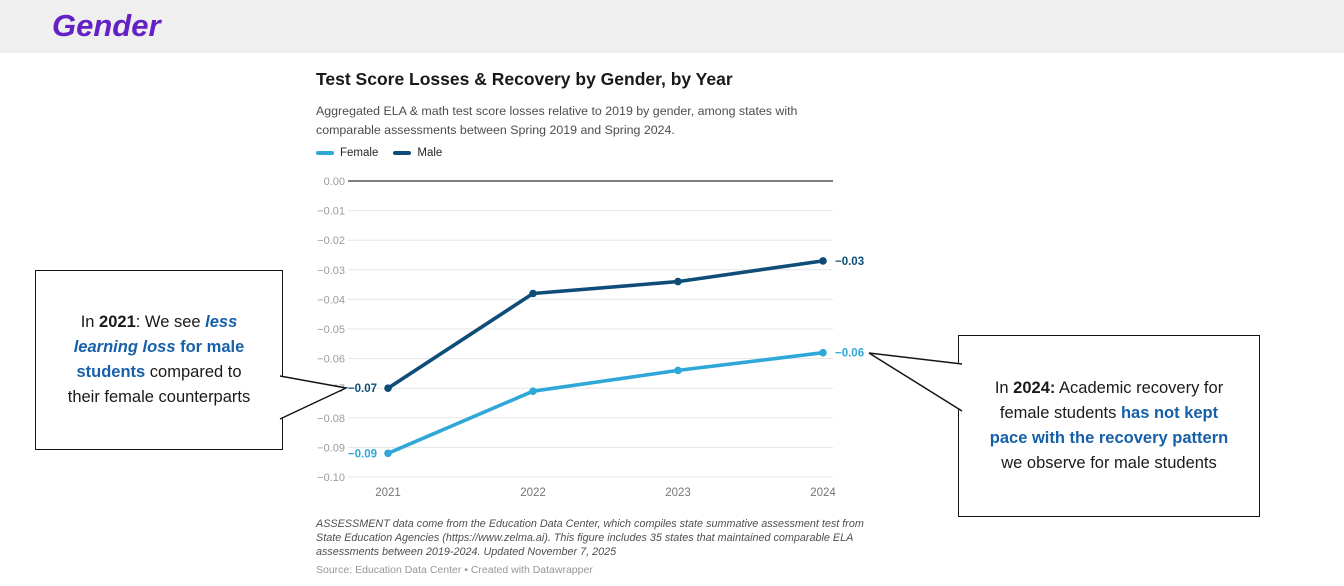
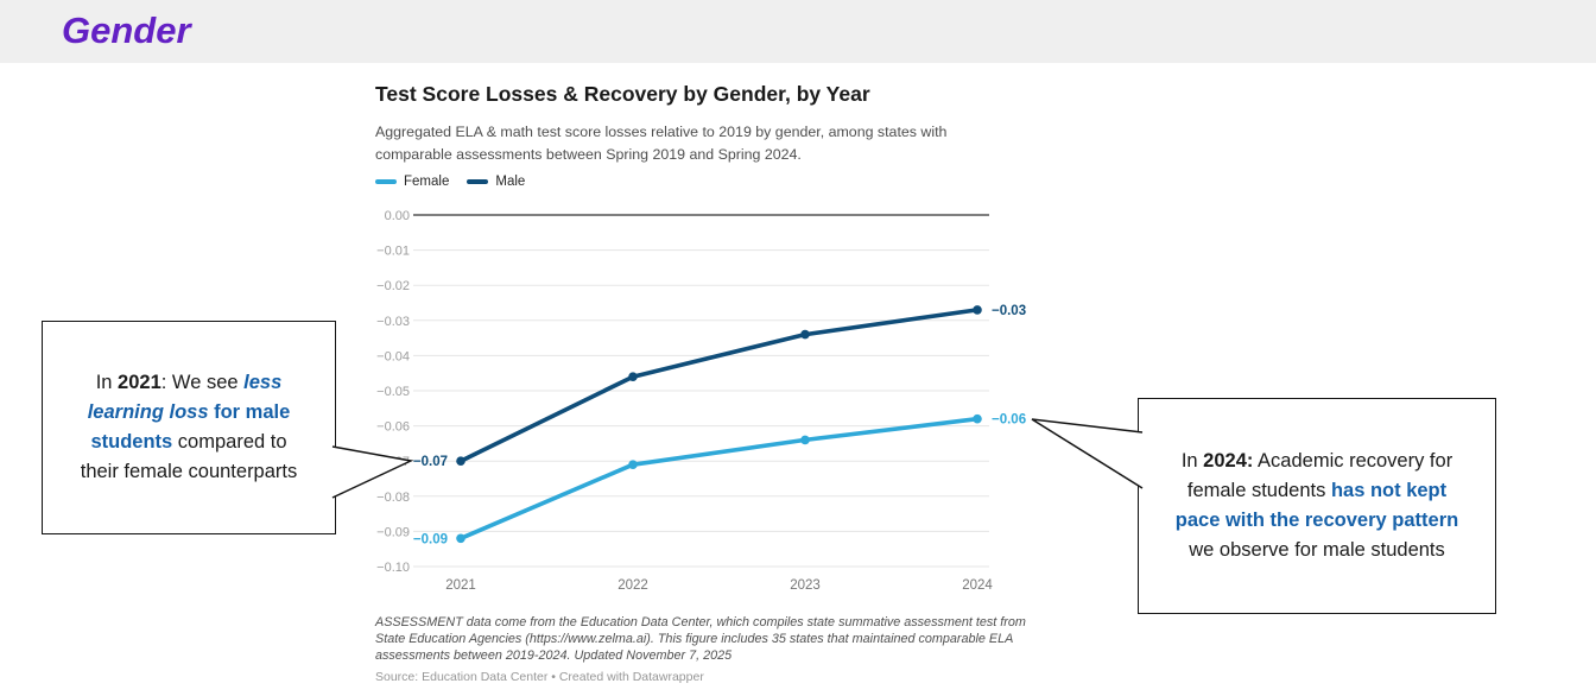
Male/2022: -0.038 -> -0.046
